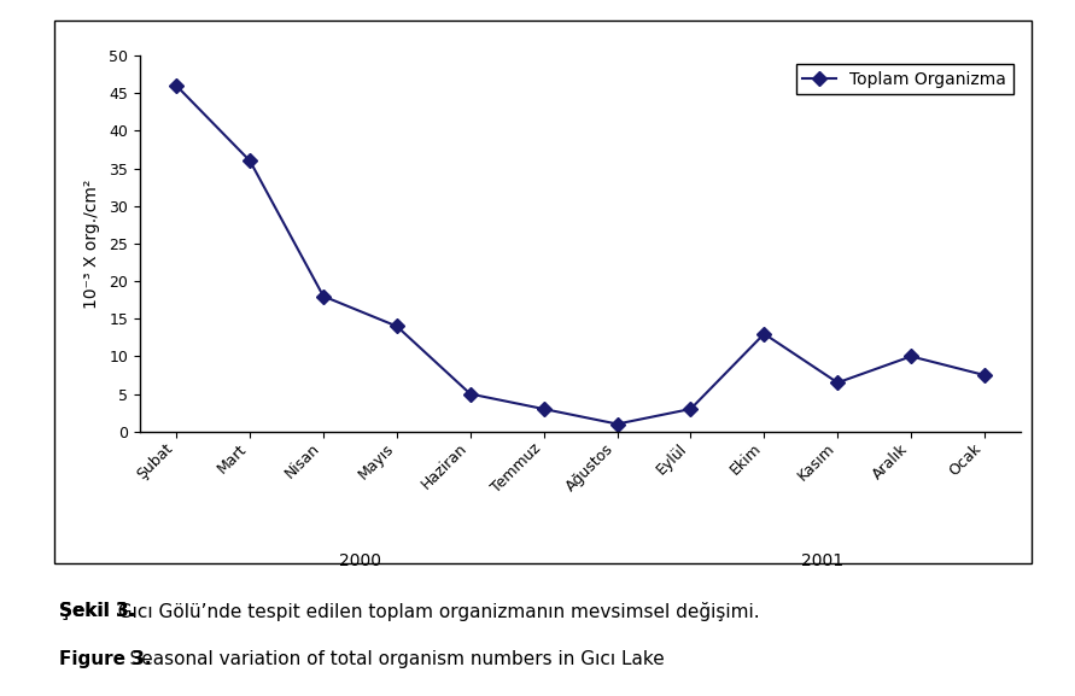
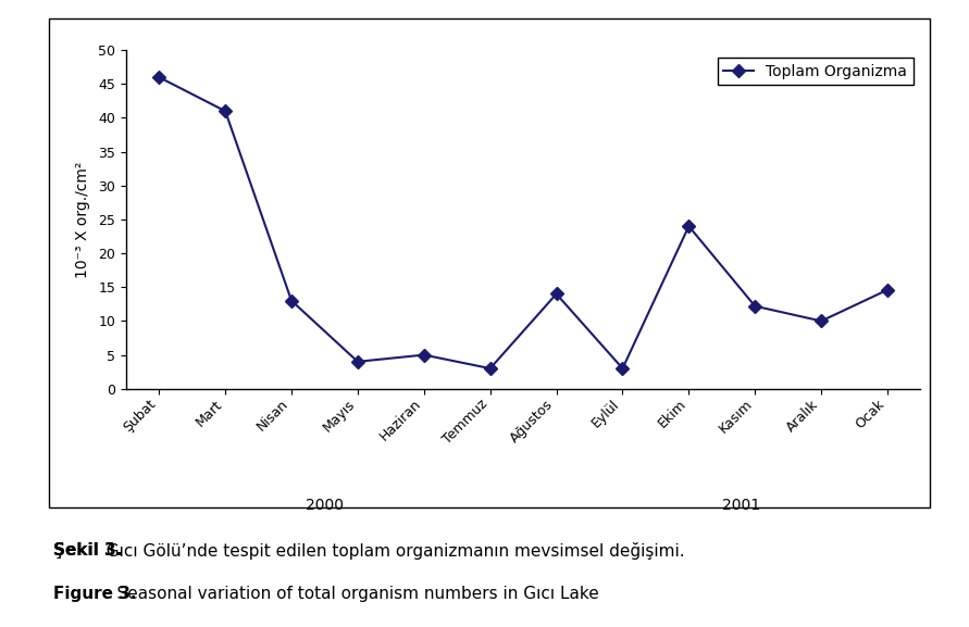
Mart: 36.0 -> 41.0
Nisan: 18.0 -> 13.0
Mayıs: 14.0 -> 4.0
Ağustos: 1.0 -> 14.0
Ekim: 13.0 -> 24.0
Kasım: 6.5 -> 12.2
Ocak: 7.5 -> 14.6
